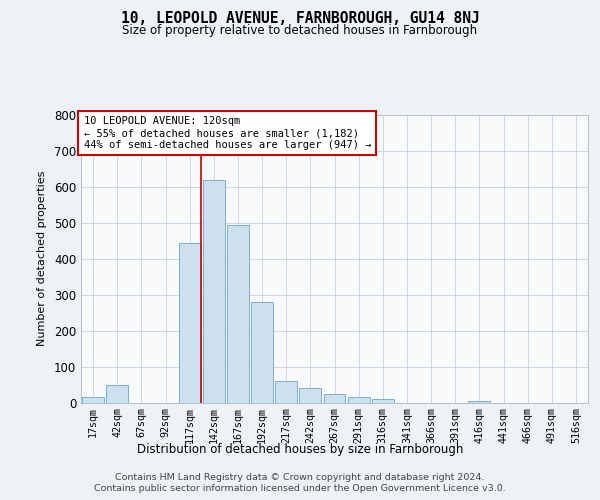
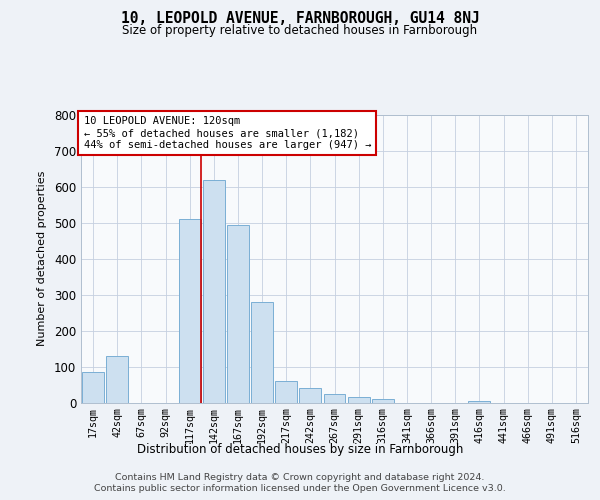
17sqm: 15 -> 85
42sqm: 50 -> 130
117sqm: 445 -> 510
